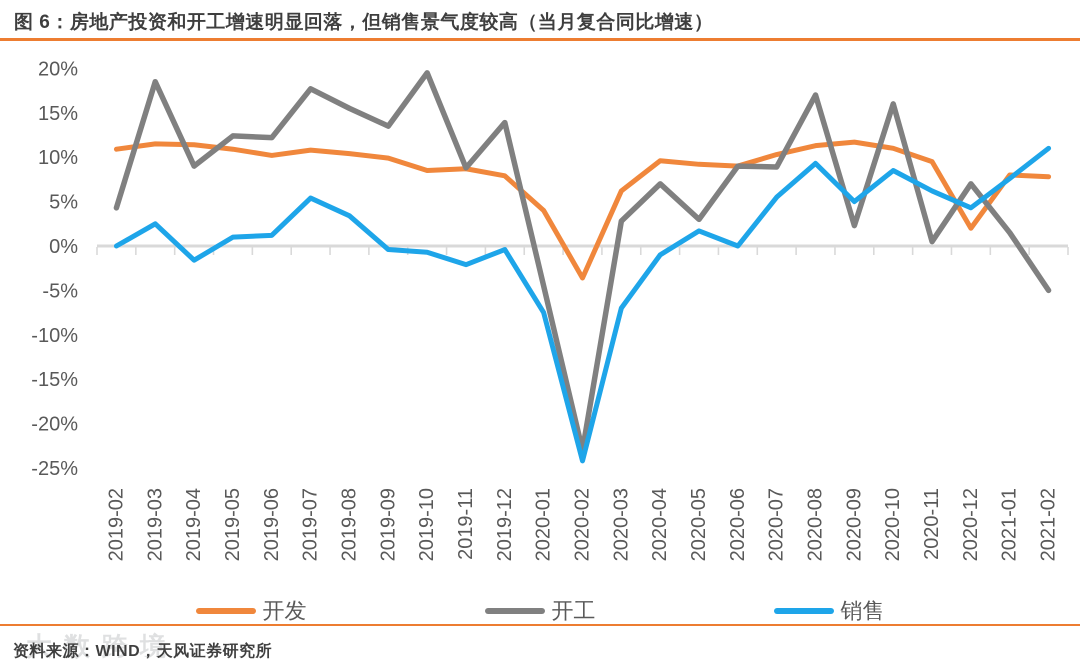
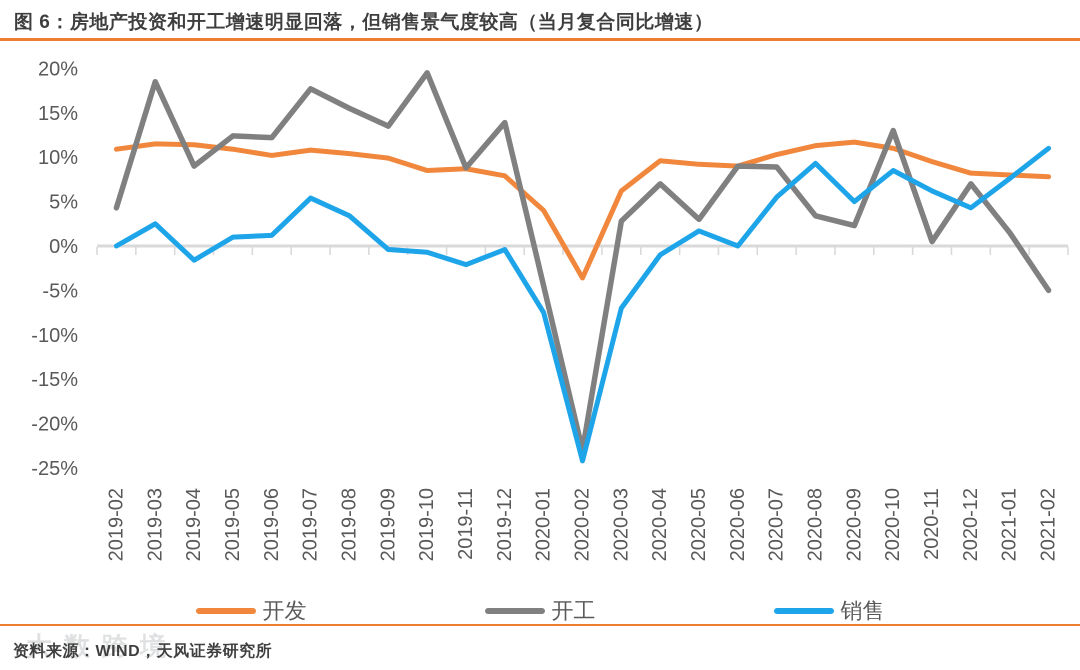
开工/2020-08: 17% -> 3%
开工/2020-10: 16% -> 13%
开发/2020-12: 2% -> 8%
